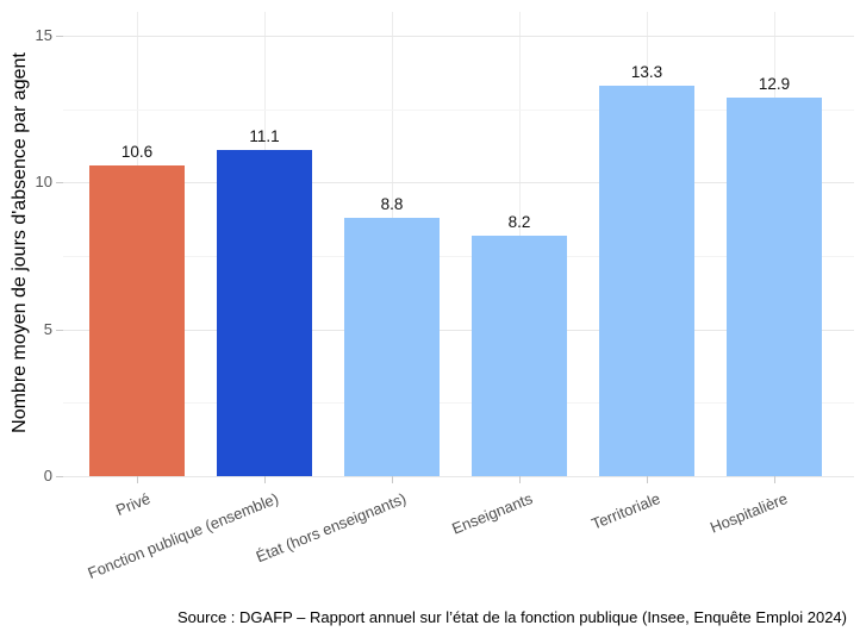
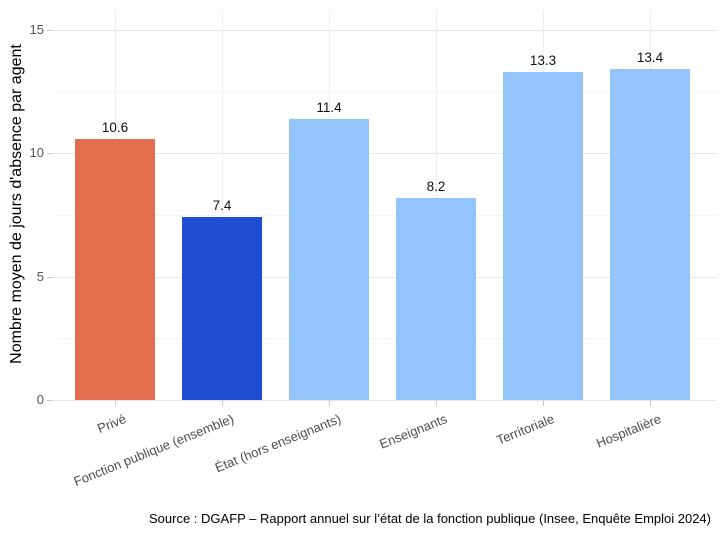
Fonction publique (ensemble): 11.1 -> 7.4
État (hors enseignants): 8.8 -> 11.4
Hospitalière: 12.9 -> 13.4
